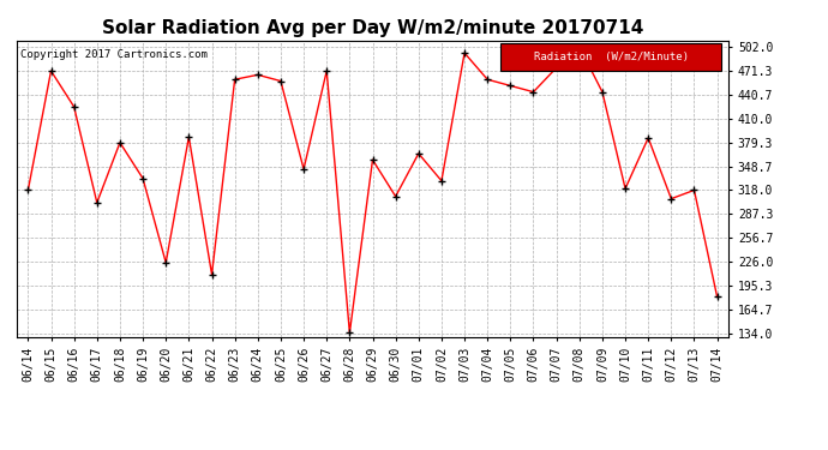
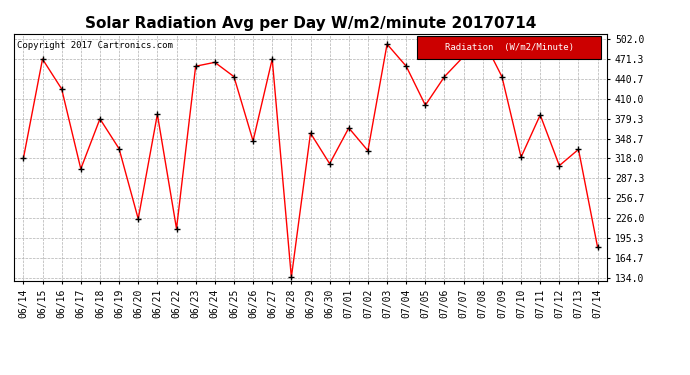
06/25: 458 -> 444
07/05: 452 -> 400
07/13: 318 -> 332
